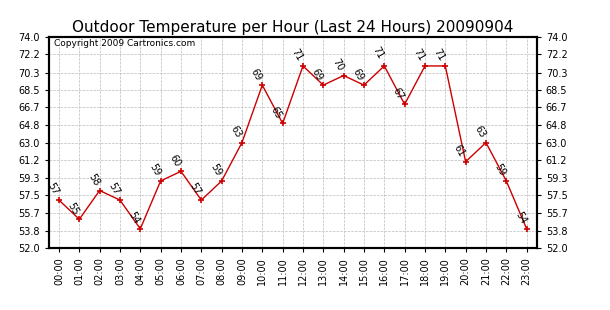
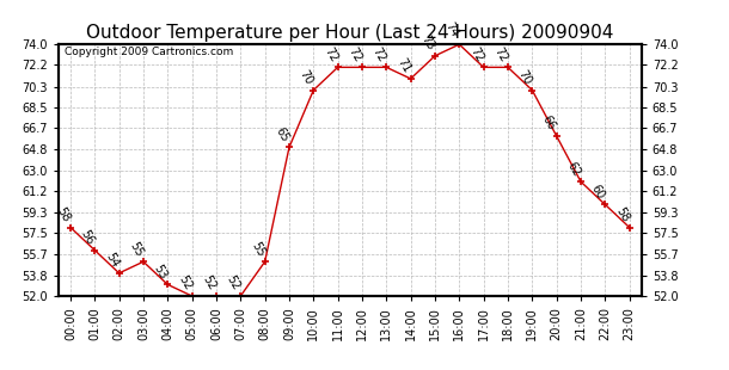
00:00: 57 -> 58
01:00: 55 -> 56
02:00: 58 -> 54
03:00: 57 -> 55
04:00: 54 -> 53
05:00: 59 -> 52
06:00: 60 -> 52
07:00: 57 -> 52
08:00: 59 -> 55
09:00: 63 -> 65
10:00: 69 -> 70
11:00: 65 -> 72
12:00: 71 -> 72
13:00: 69 -> 72
14:00: 70 -> 71
15:00: 69 -> 73
16:00: 71 -> 74
17:00: 67 -> 72
18:00: 71 -> 72
19:00: 71 -> 70
20:00: 61 -> 66
21:00: 63 -> 62
22:00: 59 -> 60
23:00: 54 -> 58
